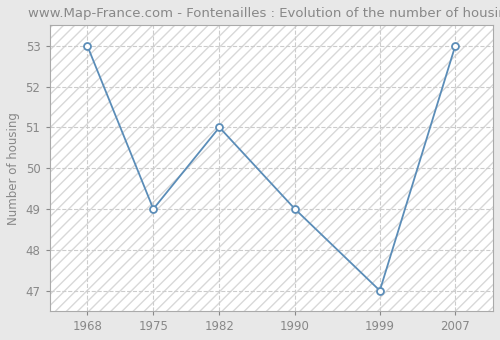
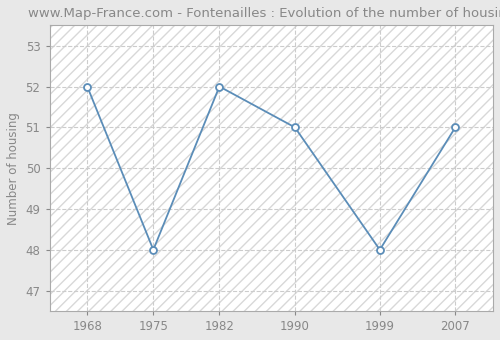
1968: 53 -> 52
1975: 49 -> 48
1982: 51 -> 52
1990: 49 -> 51
1999: 47 -> 48
2007: 53 -> 51
